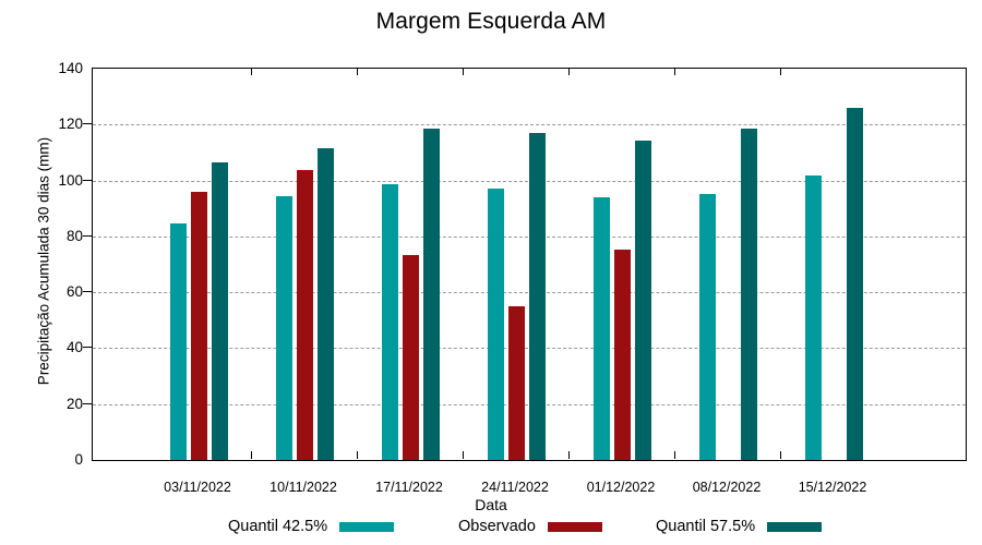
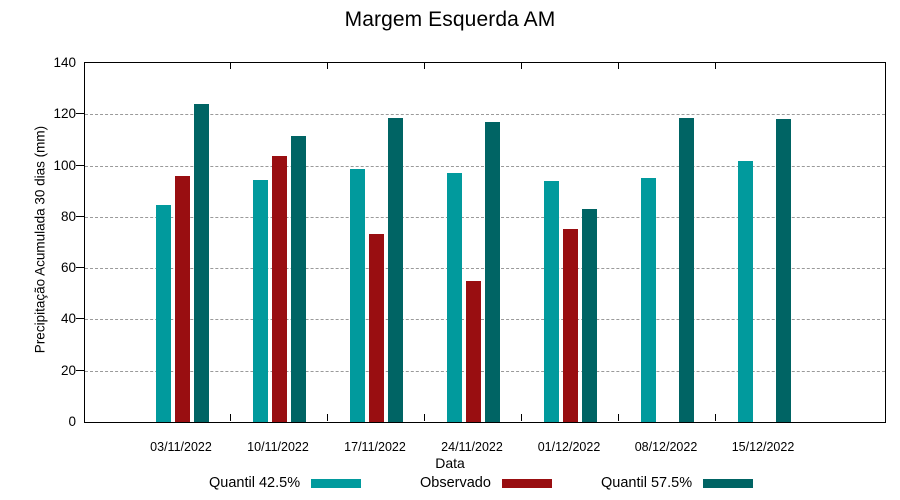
Quantil 57.5%/03/11/2022: 107 -> 124
Quantil 57.5%/01/12/2022: 114 -> 83
Quantil 57.5%/15/12/2022: 126 -> 118
